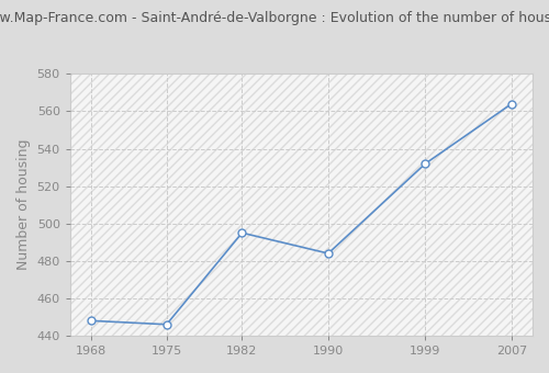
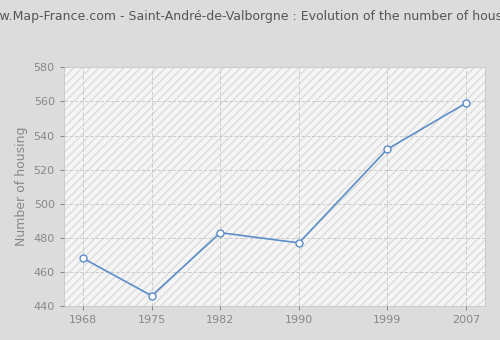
1968: 448 -> 468
1982: 495 -> 483
1990: 484 -> 477
2007: 564 -> 559
